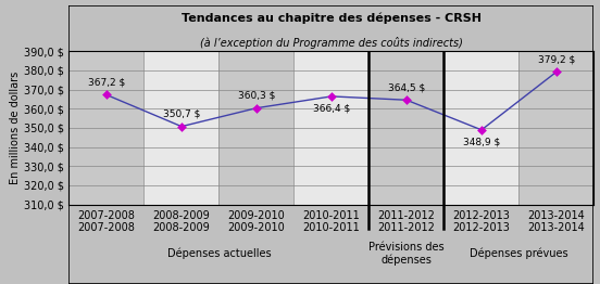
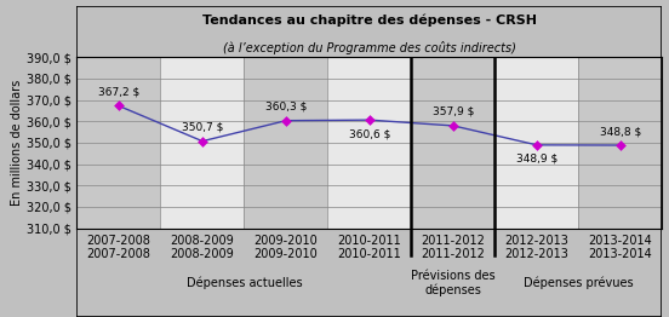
2010-2011: 366,4 -> 360,6
2011-2012: 364,5 -> 357,9
2013-2014: 379,2 -> 348,8
